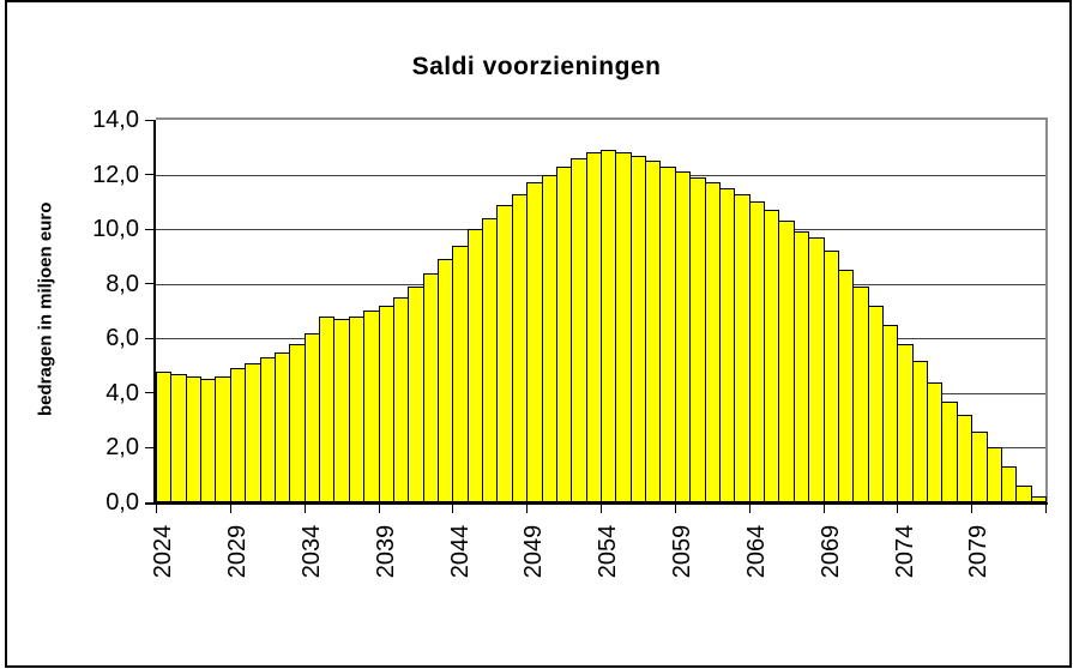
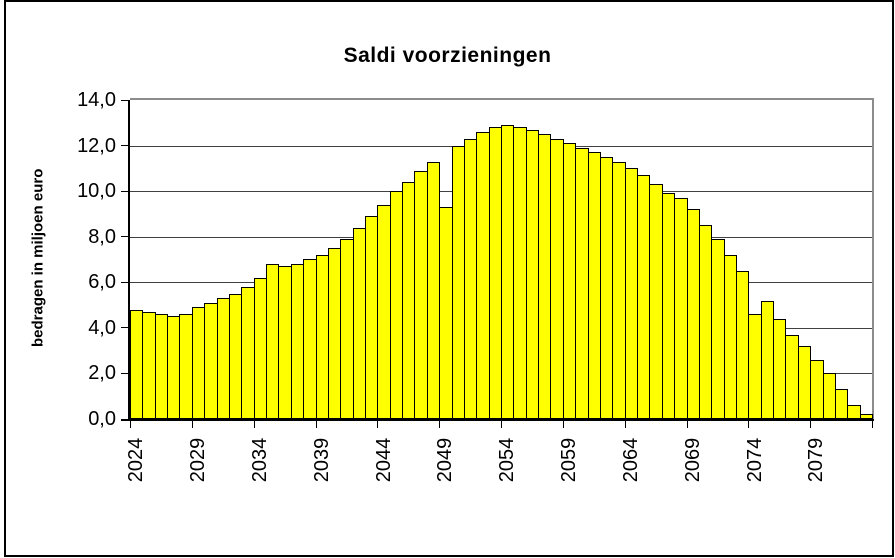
2049: 11,7 -> 9,3
2074: 5,8 -> 4,6
